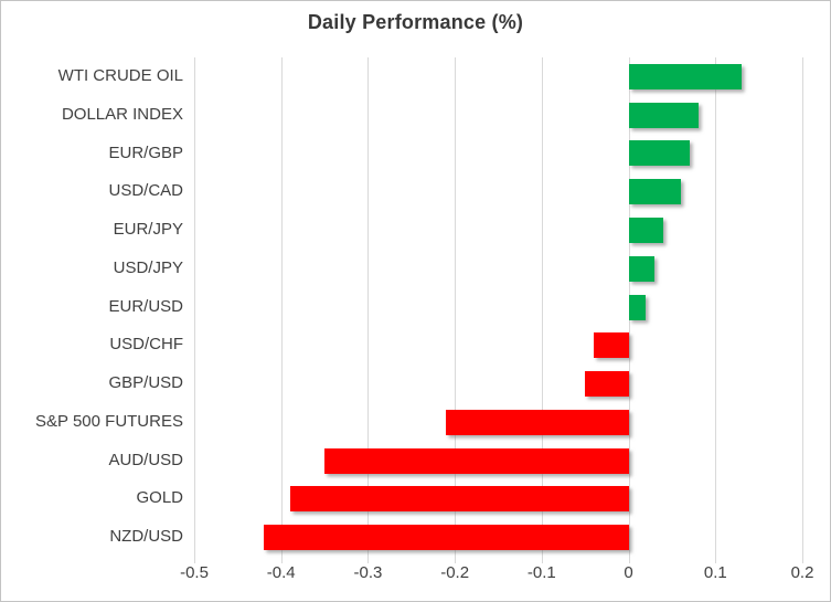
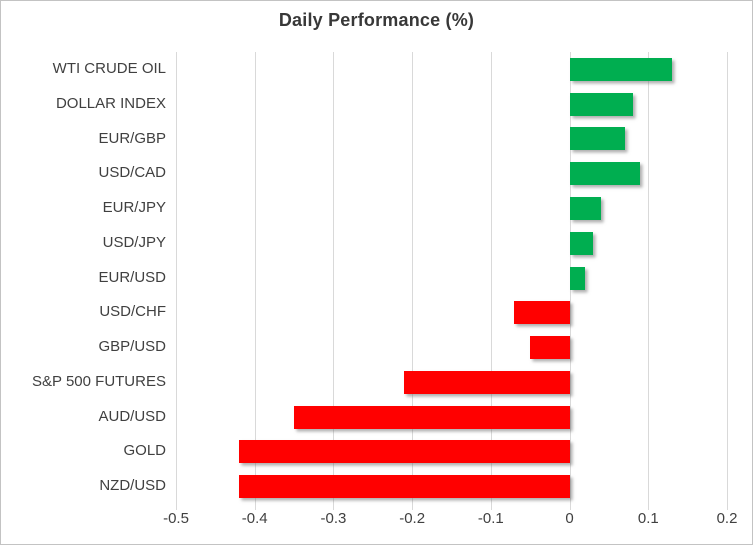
USD/CAD: 0.06 -> 0.09
USD/CHF: -0.04 -> -0.07
GOLD: -0.39 -> -0.42
